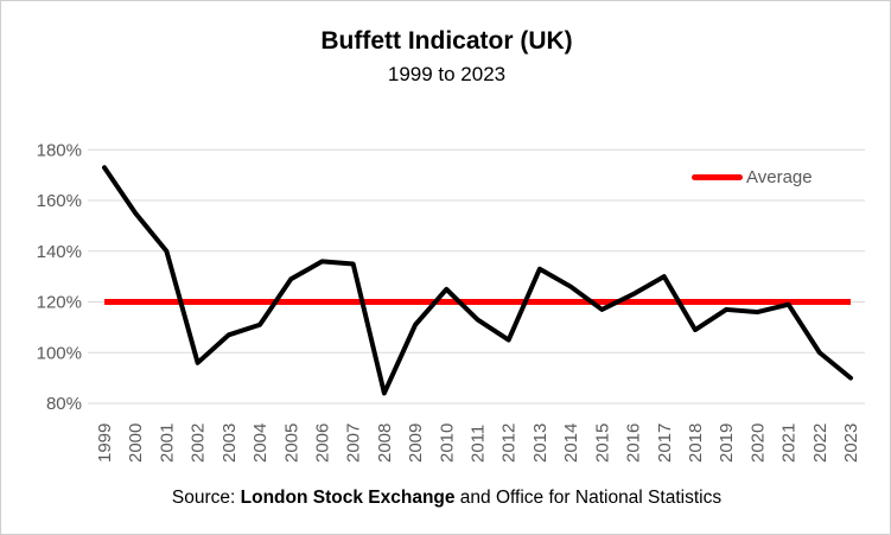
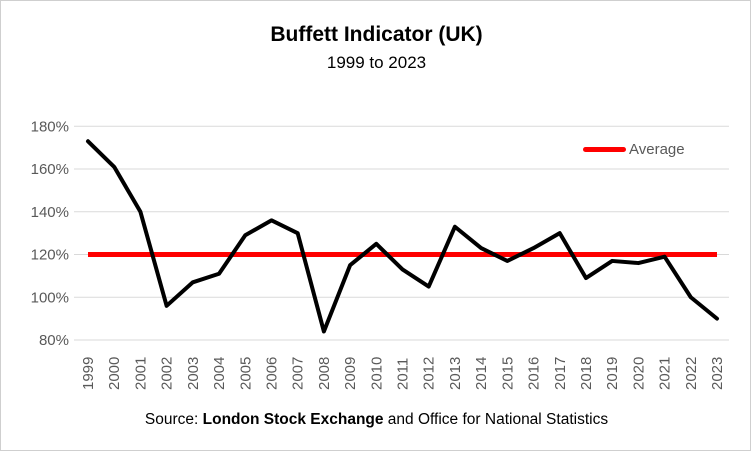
2000: 155% -> 161%
2007: 135% -> 130%
2009: 111% -> 115%
2014: 126% -> 123%
